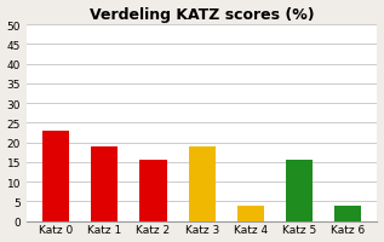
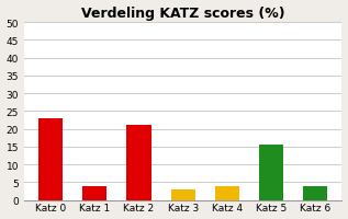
Katz 1: 19.0 -> 4.0
Katz 2: 15.5 -> 21.0
Katz 3: 19.0 -> 3.0
